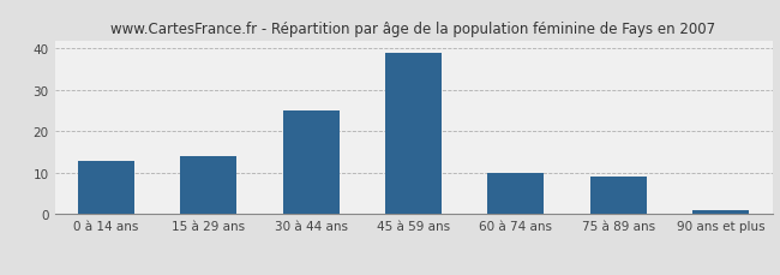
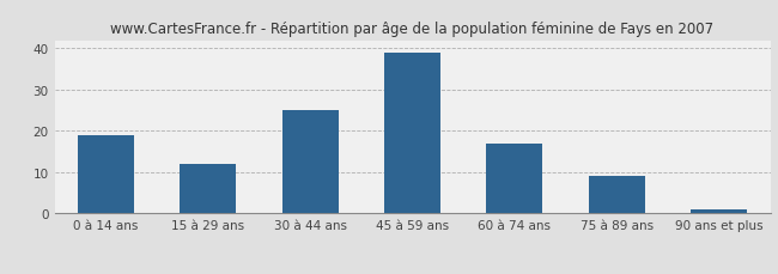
0 à 14 ans: 13 -> 19
15 à 29 ans: 14 -> 12
60 à 74 ans: 10 -> 17
